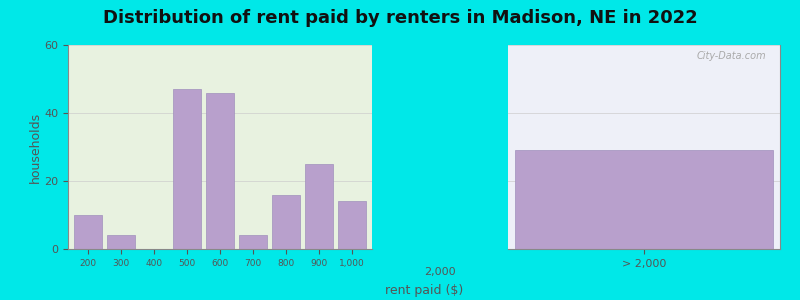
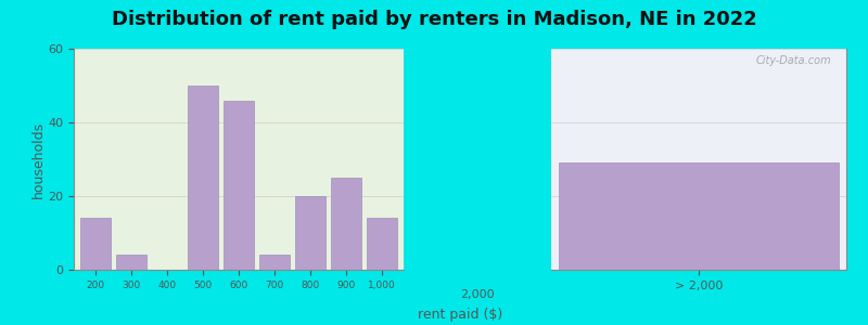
200: 10 -> 14
500: 47 -> 50
800: 16 -> 20
